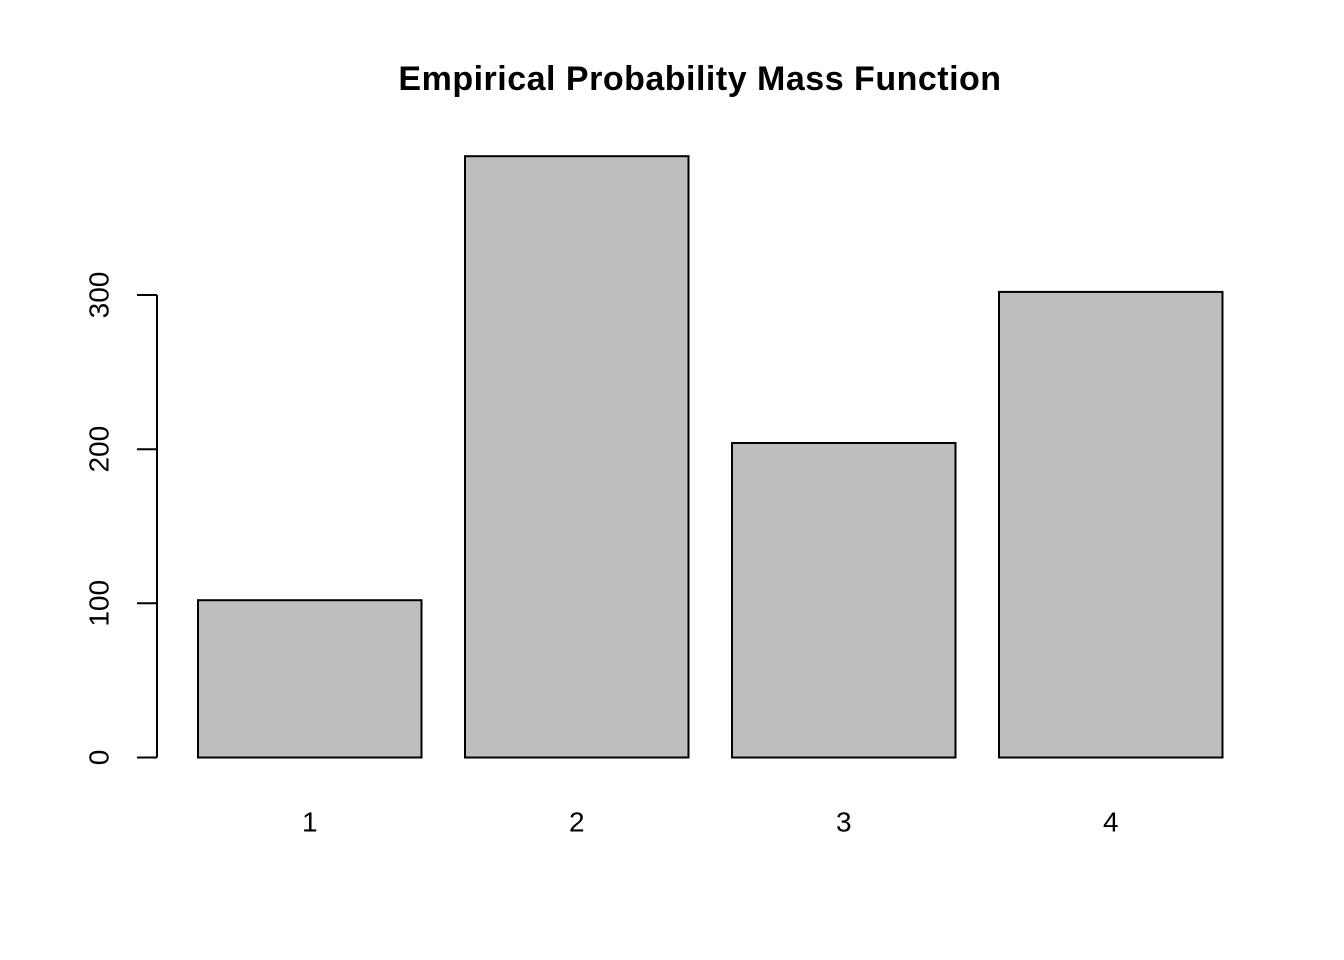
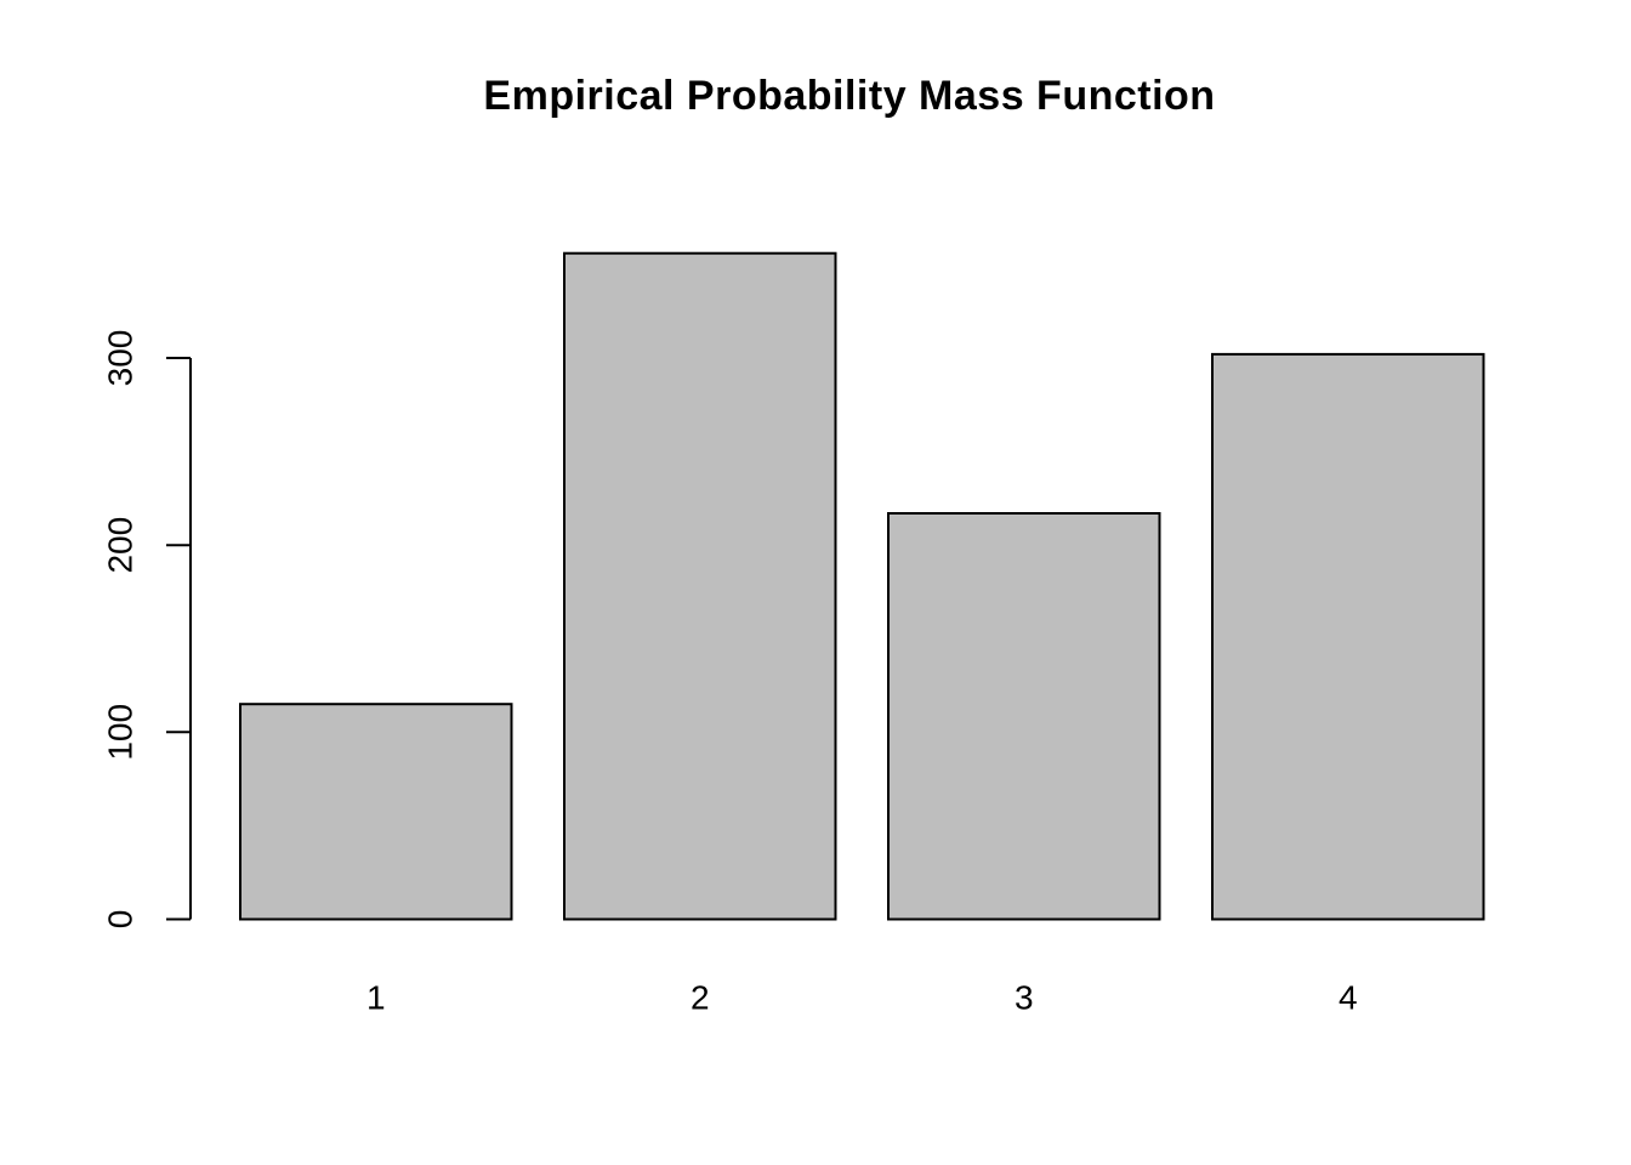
1: 102 -> 115
2: 390 -> 356
3: 204 -> 217
